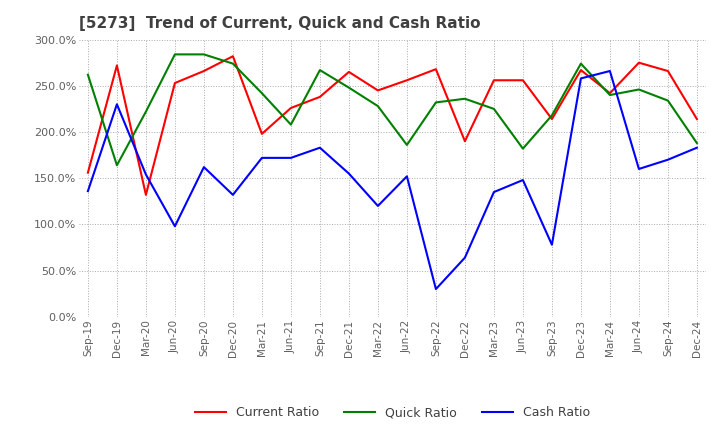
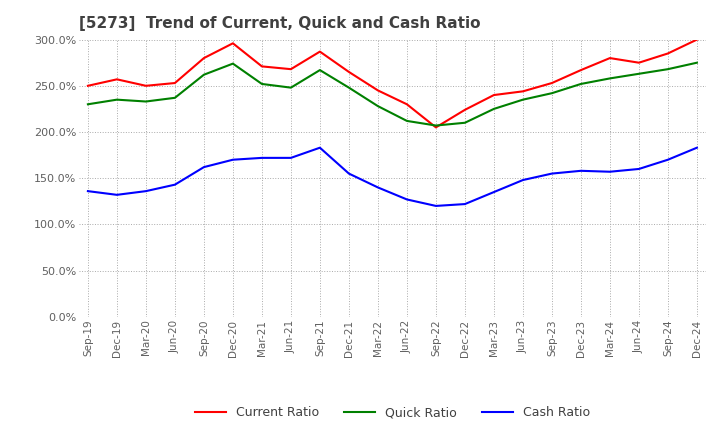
Current Ratio/Sep-19: 156% -> 250%
Quick Ratio/Sep-19: 262% -> 230%
Current Ratio/Dec-19: 272% -> 257%
Quick Ratio/Dec-19: 164% -> 235%
Cash Ratio/Dec-19: 230% -> 132%
Current Ratio/Mar-20: 132% -> 250%
Quick Ratio/Mar-20: 222% -> 233%
Cash Ratio/Mar-20: 154% -> 136%
Quick Ratio/Jun-20: 284% -> 237%
Cash Ratio/Jun-20: 98% -> 143%
Current Ratio/Sep-20: 266% -> 280%
Quick Ratio/Sep-20: 284% -> 262%
Current Ratio/Dec-20: 282% -> 296%
Cash Ratio/Dec-20: 132% -> 170%
Current Ratio/Mar-21: 198% -> 271%
Quick Ratio/Mar-21: 242% -> 252%
Current Ratio/Jun-21: 226% -> 268%
Quick Ratio/Jun-21: 208% -> 248%
Current Ratio/Sep-21: 238% -> 287%
Cash Ratio/Mar-22: 120% -> 140%
Current Ratio/Jun-22: 256% -> 230%
Quick Ratio/Jun-22: 186% -> 212%
Cash Ratio/Jun-22: 152% -> 127%
Current Ratio/Sep-22: 268% -> 205%
Quick Ratio/Sep-22: 232% -> 207%
Cash Ratio/Sep-22: 30% -> 120%
Current Ratio/Dec-22: 190% -> 224%
Quick Ratio/Dec-22: 236% -> 210%
Cash Ratio/Dec-22: 64% -> 122%
Current Ratio/Mar-23: 256% -> 240%
Current Ratio/Jun-23: 256% -> 244%
Quick Ratio/Jun-23: 182% -> 235%
Current Ratio/Sep-23: 214% -> 253%
Quick Ratio/Sep-23: 218% -> 242%
Cash Ratio/Sep-23: 78% -> 155%
Quick Ratio/Dec-23: 274% -> 252%
Cash Ratio/Dec-23: 258% -> 158%
Current Ratio/Mar-24: 242% -> 280%
Quick Ratio/Mar-24: 240% -> 258%
Cash Ratio/Mar-24: 266% -> 157%
Quick Ratio/Jun-24: 246% -> 263%
Current Ratio/Sep-24: 266% -> 285%
Quick Ratio/Sep-24: 234% -> 268%
Current Ratio/Dec-24: 214% -> 300%
Quick Ratio/Dec-24: 188% -> 275%
